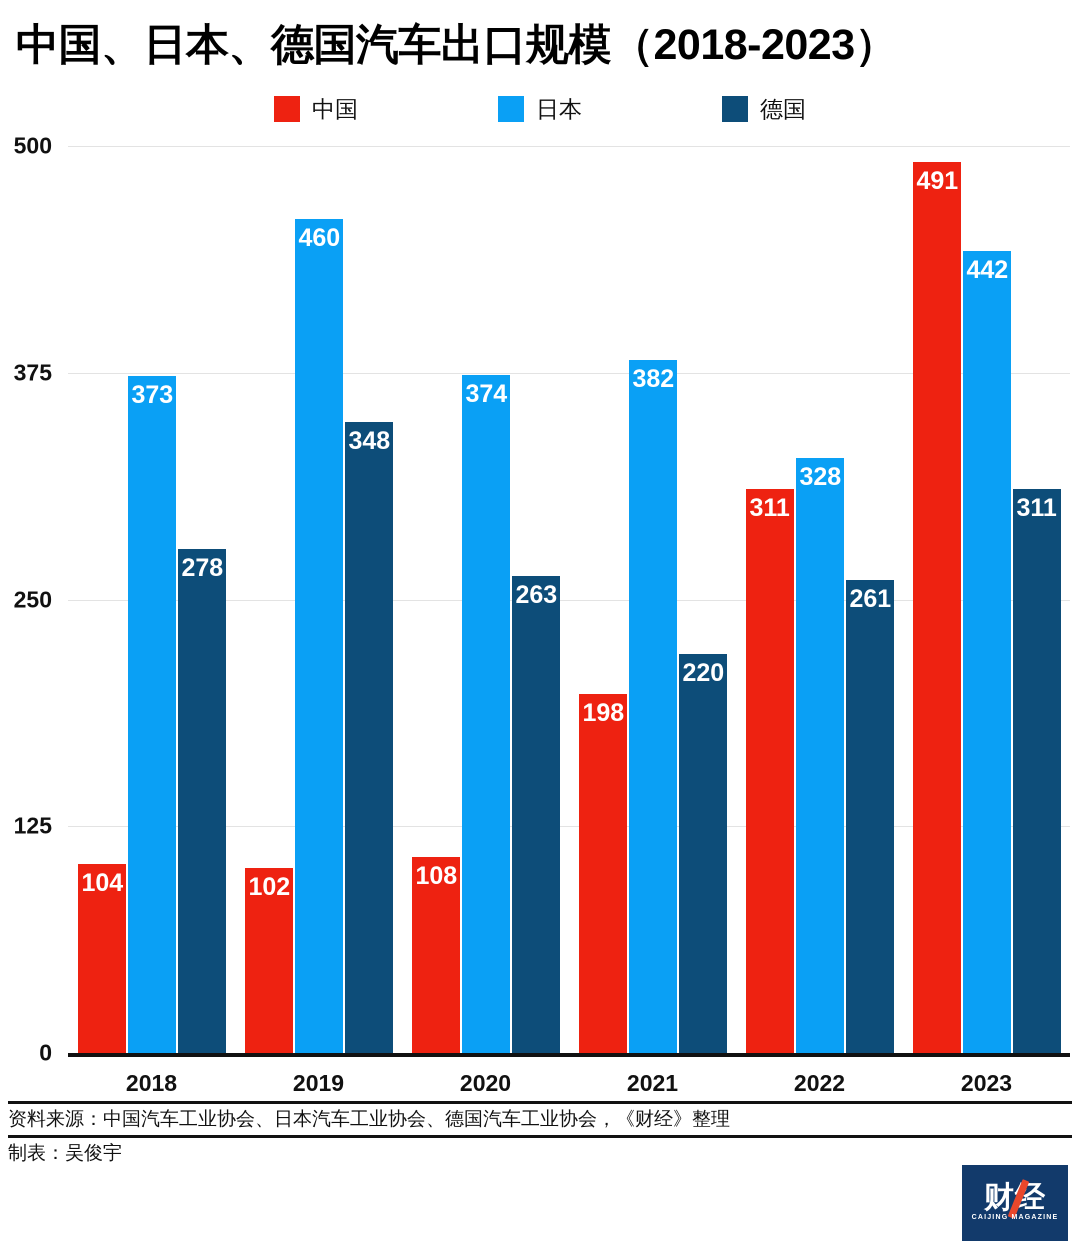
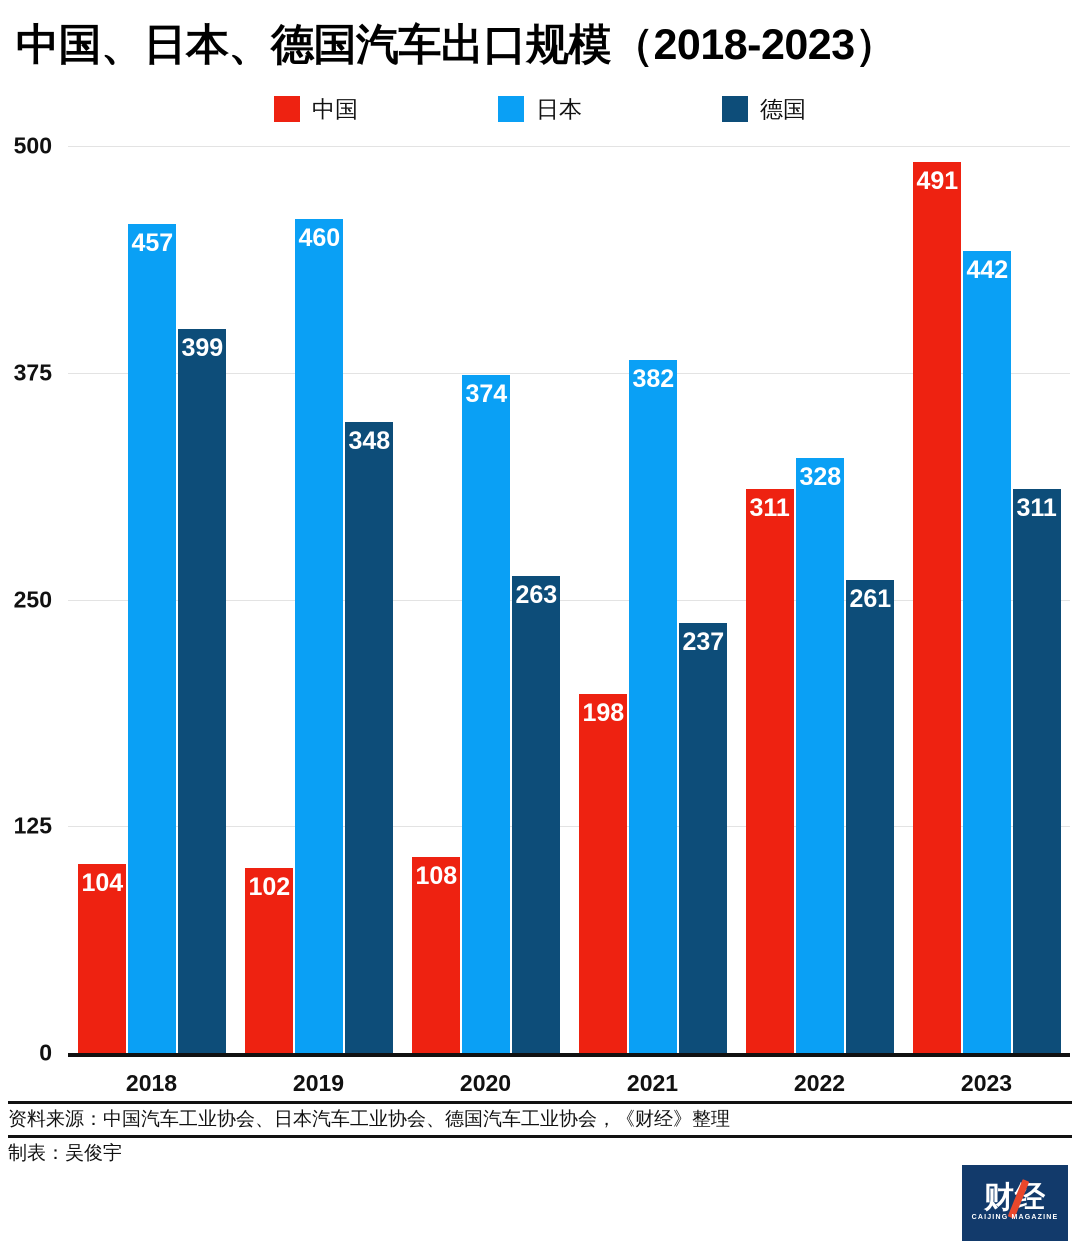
日本/2018: 373 -> 457
德国/2018: 278 -> 399
德国/2021: 220 -> 237
